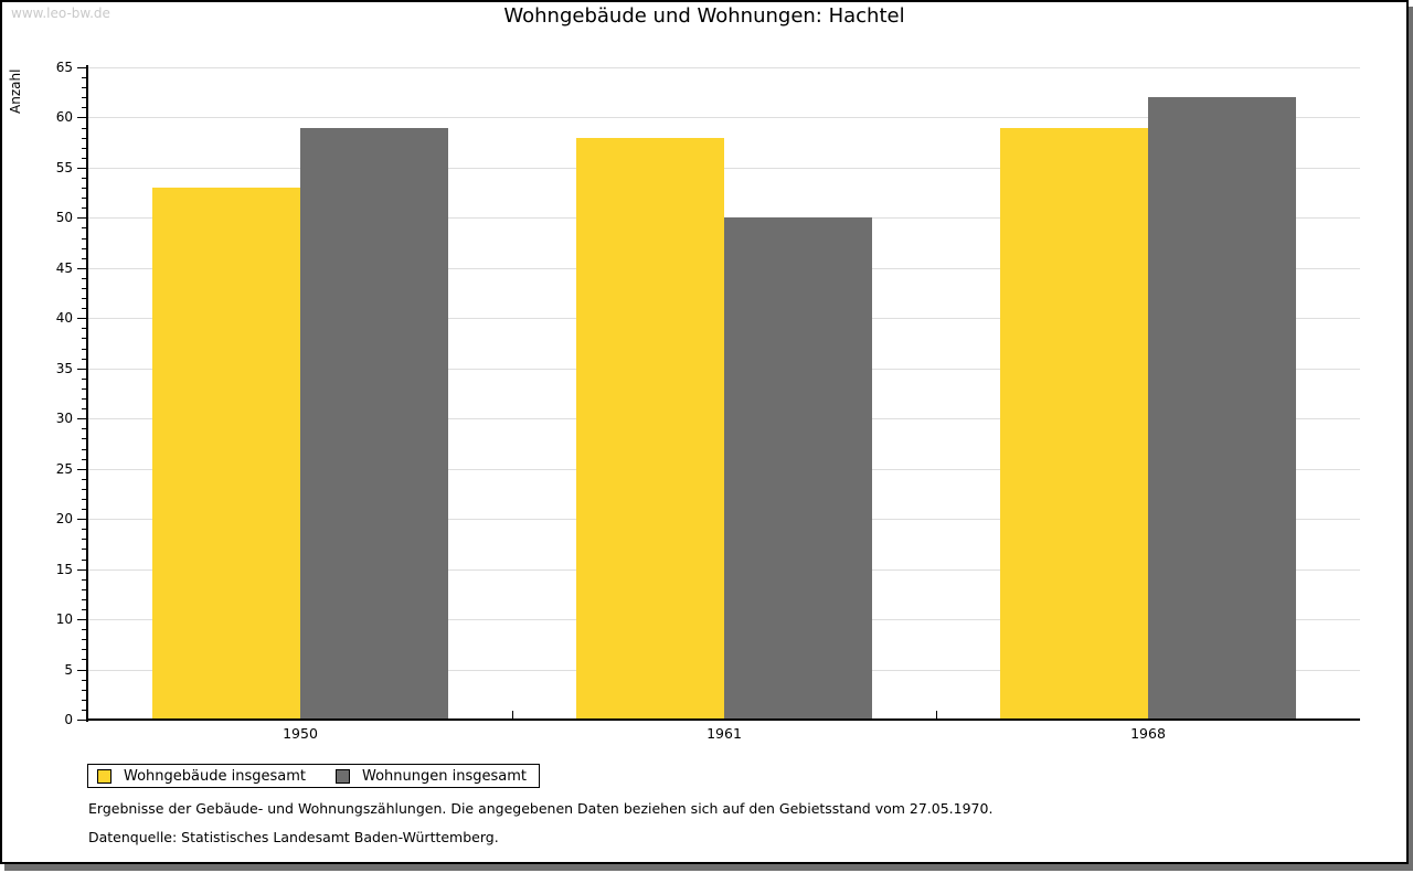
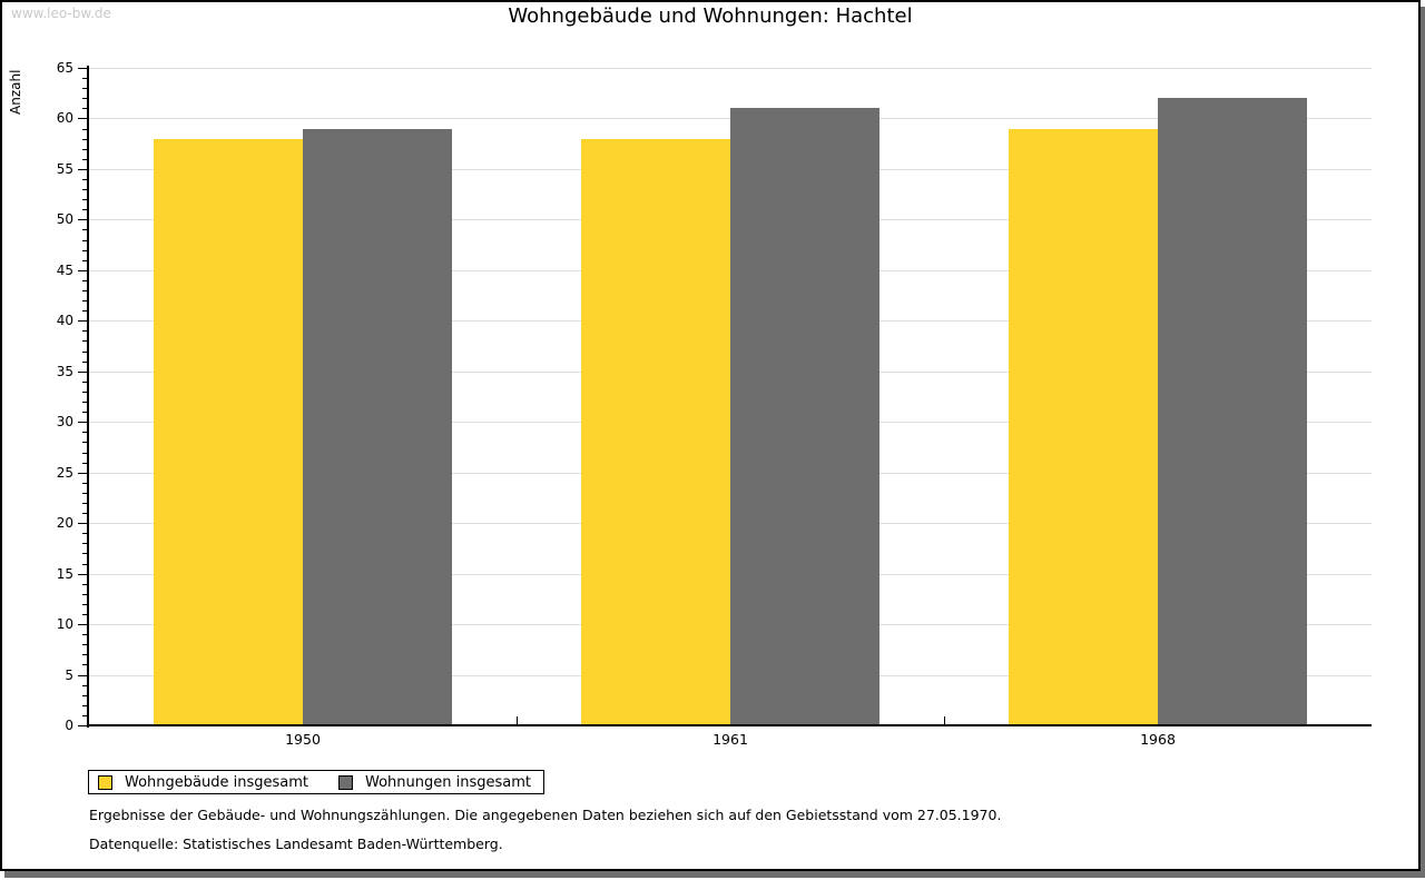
Wohngebäude insgesamt/1950: 53 -> 58
Wohnungen insgesamt/1961: 50 -> 61
